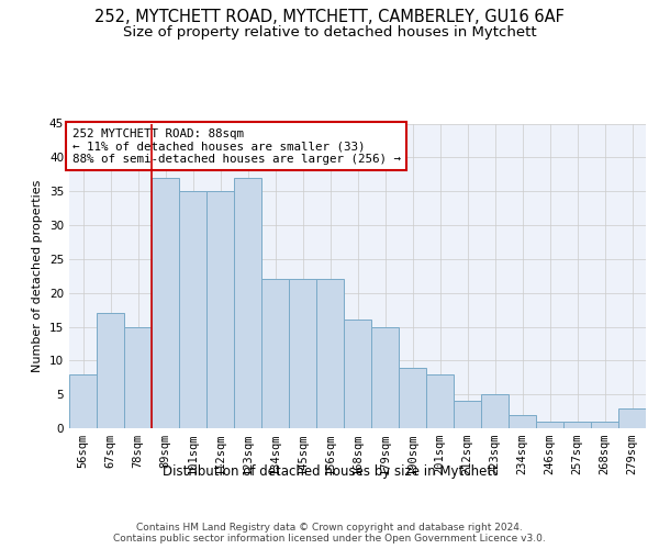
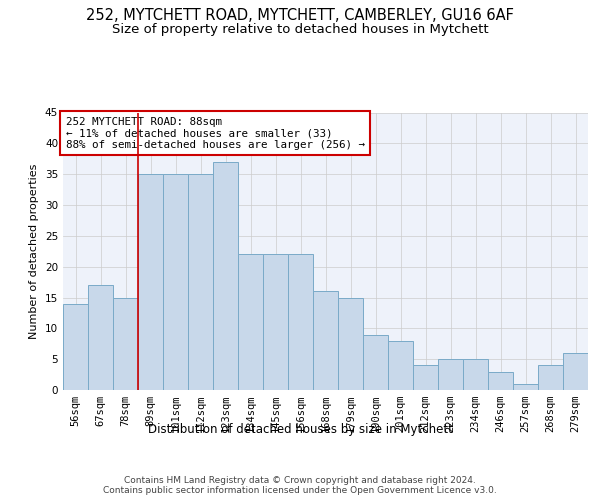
56sqm: 8 -> 14
89sqm: 37 -> 35
234sqm: 2 -> 5
246sqm: 1 -> 3
268sqm: 1 -> 4
279sqm: 3 -> 6
